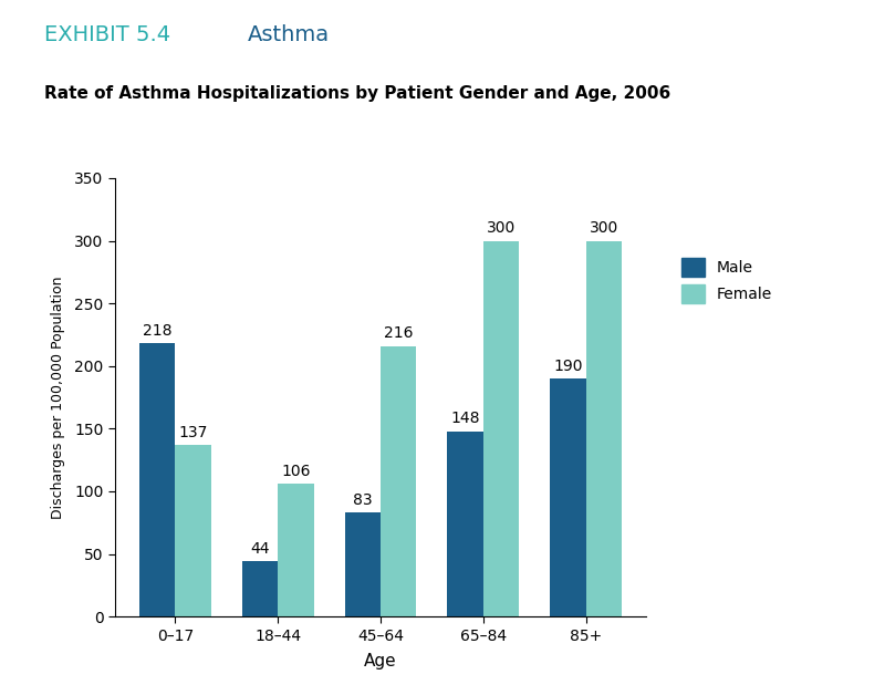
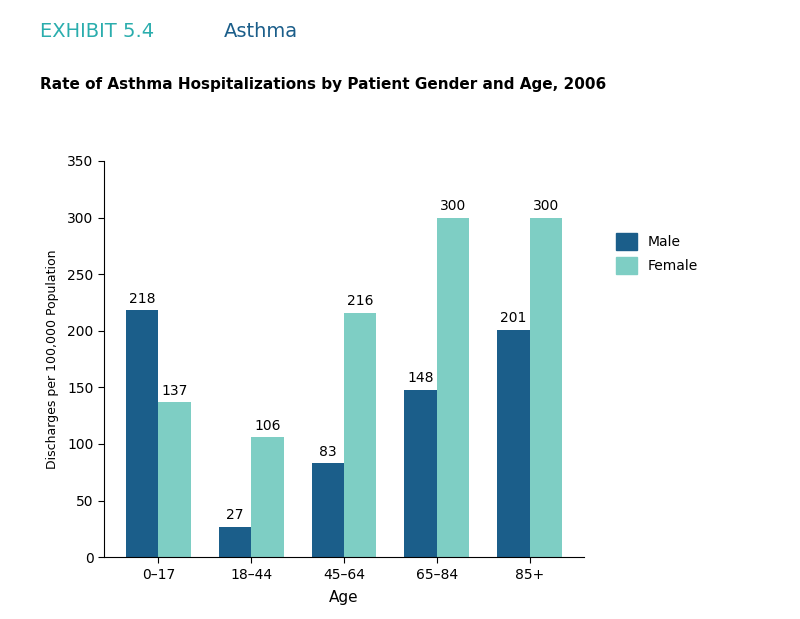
Male/18–44: 44 -> 27
Male/85+: 190 -> 201
